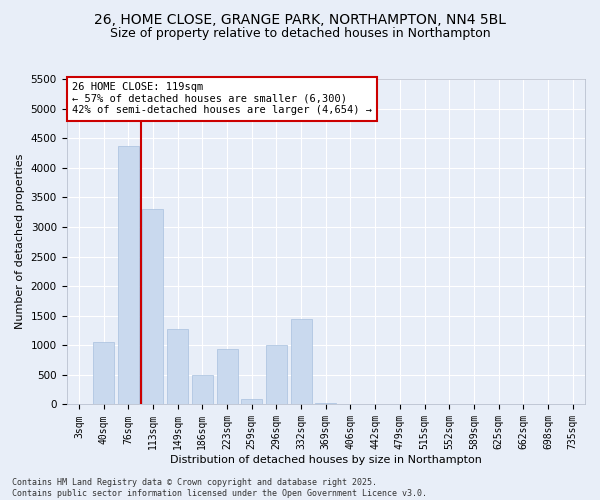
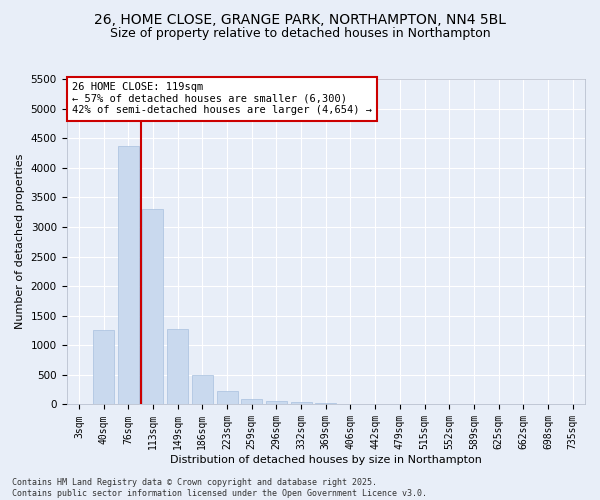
40sqm: 1060 -> 1260
223sqm: 940 -> 220
296sqm: 1000 -> 60
332sqm: 1440 -> 40
